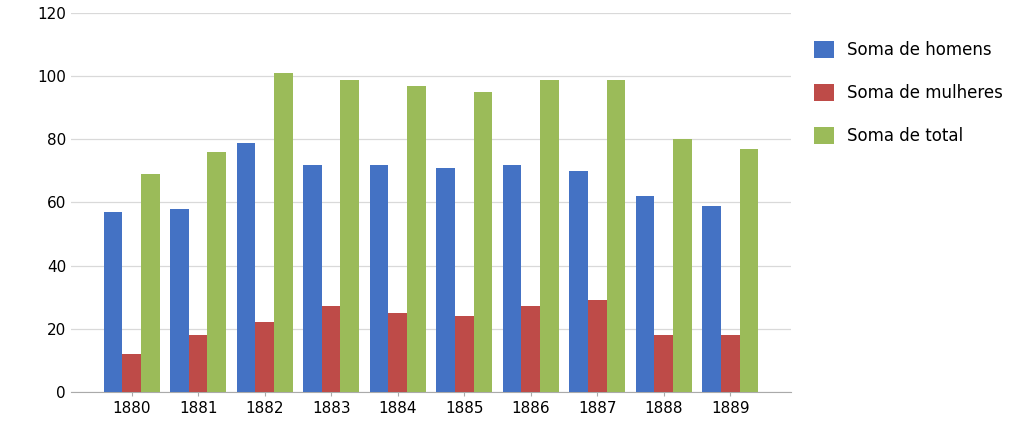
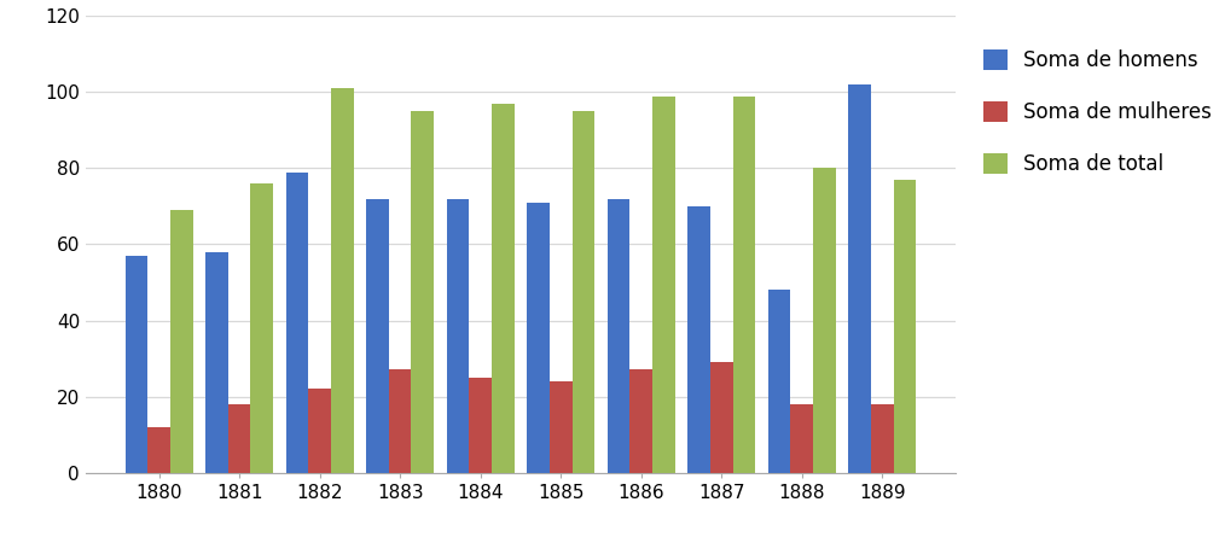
Soma de total/1883: 99 -> 95
Soma de homens/1888: 62 -> 48
Soma de homens/1889: 59 -> 102
